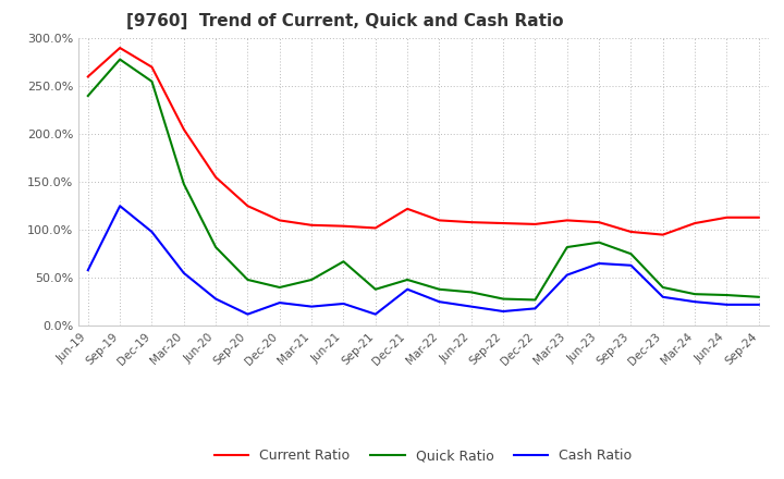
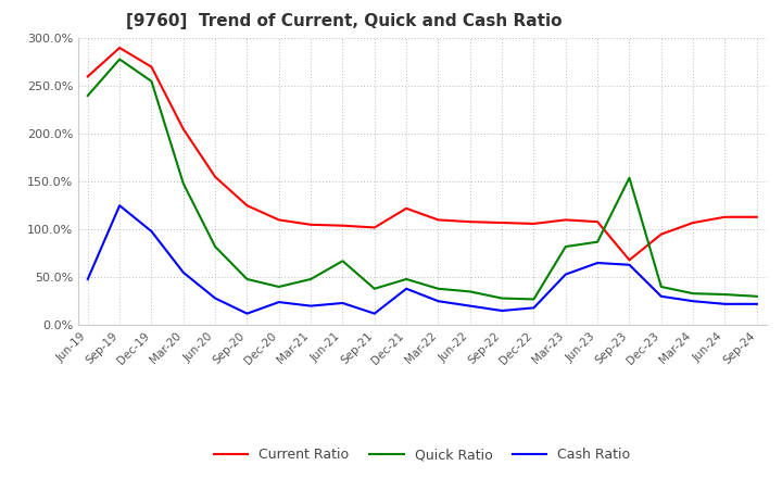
Cash Ratio/Jun-19: 58% -> 48%
Current Ratio/Sep-23: 98% -> 68%
Quick Ratio/Sep-23: 75% -> 154%
